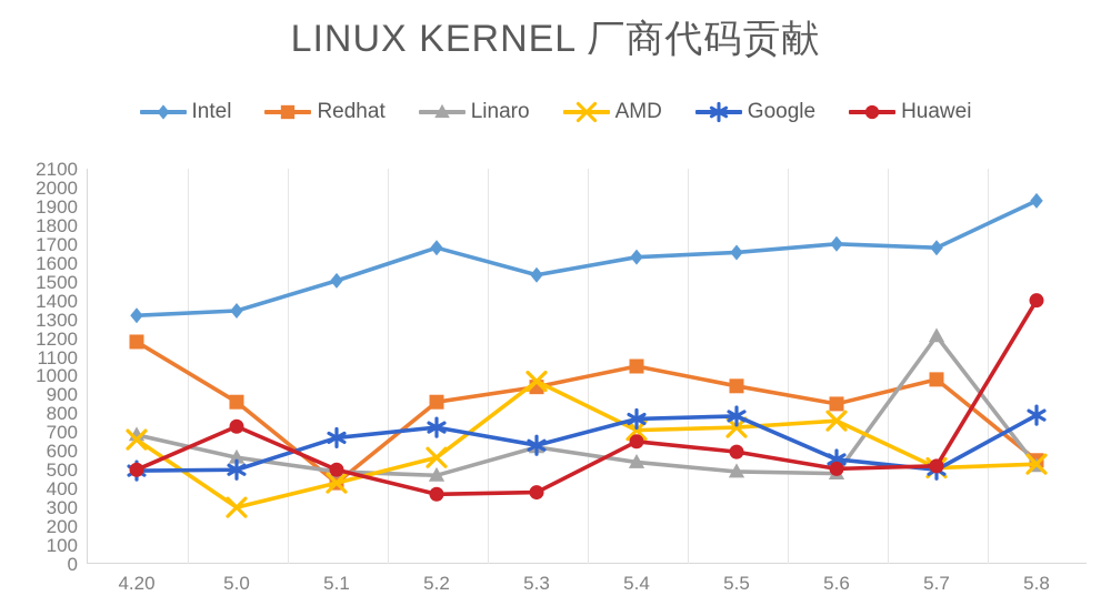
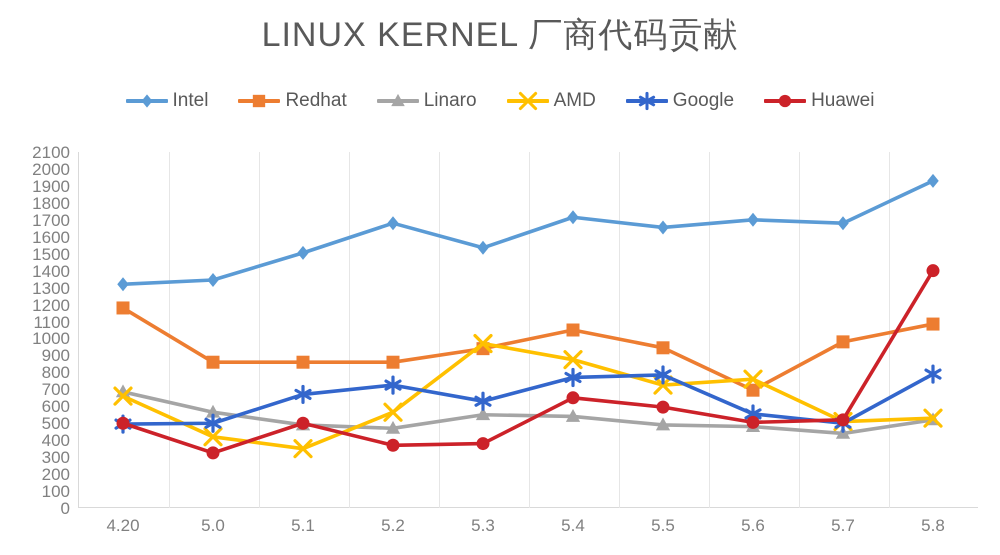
AMD/5.0: 300 -> 420
Huawei/5.0: 730 -> 320
Redhat/5.1: 430 -> 860
AMD/5.1: 430 -> 350
Linaro/5.3: 620 -> 550
Intel/5.4: 1630 -> 1720
AMD/5.4: 710 -> 880
Redhat/5.6: 850 -> 700
Linaro/5.7: 1210 -> 440
Redhat/5.8: 550 -> 1080
